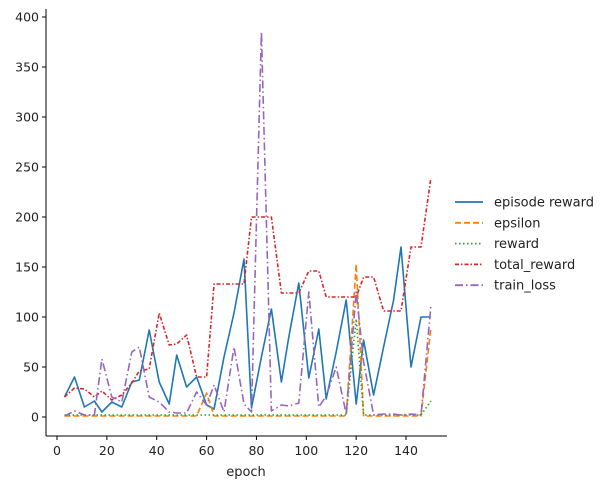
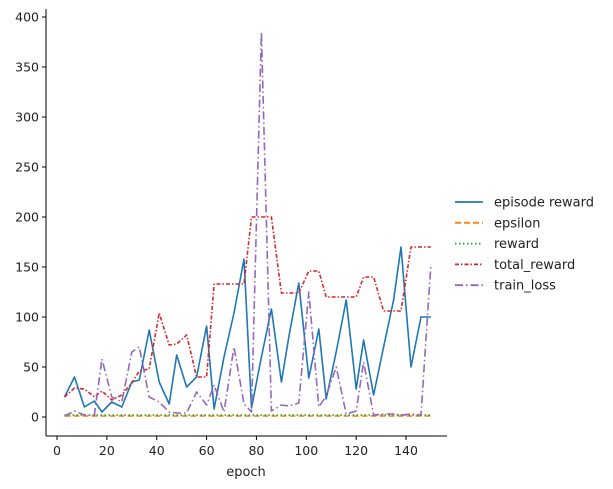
episode reward/60: 12 -> 91
epsilon/60: 24 -> 1
episode reward/120: 13 -> 28
epsilon/120: 153 -> 1
reward/120: 98 -> 2
train_loss/120: 125 -> 6
epsilon/150: 89 -> 1
reward/150: 16 -> 2
total_reward/150: 239 -> 170
train_loss/150: 111 -> 153
